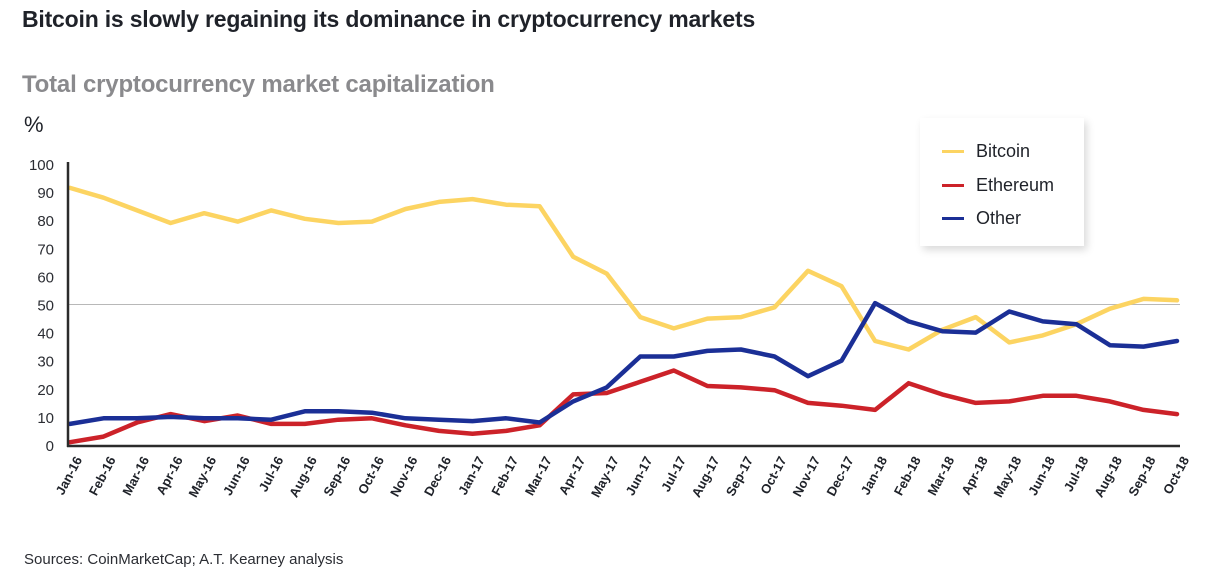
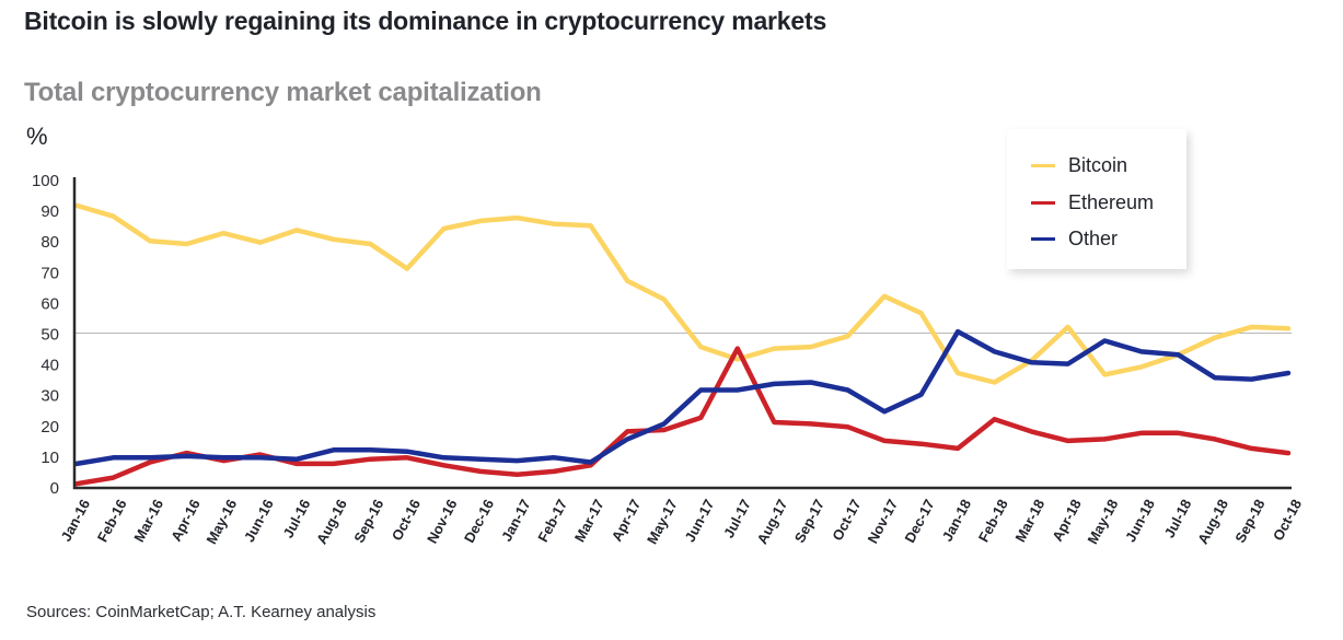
Bitcoin/Mar-16: 84 -> 80
Bitcoin/Oct-16: 80 -> 71
Ethereum/Jul-17: 26 -> 45
Bitcoin/Apr-18: 46 -> 52
